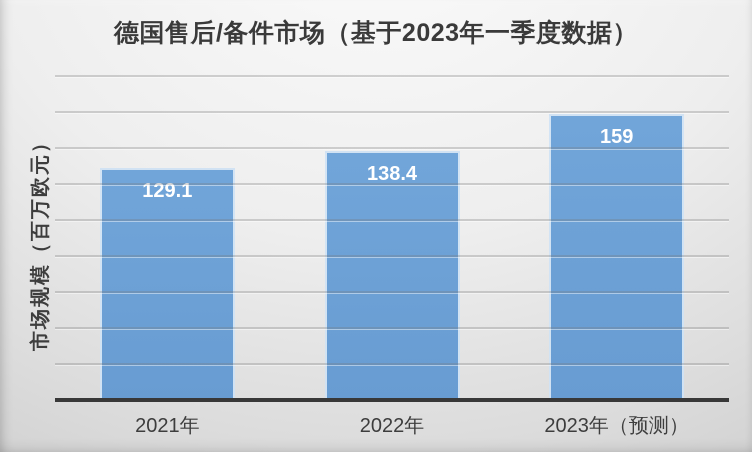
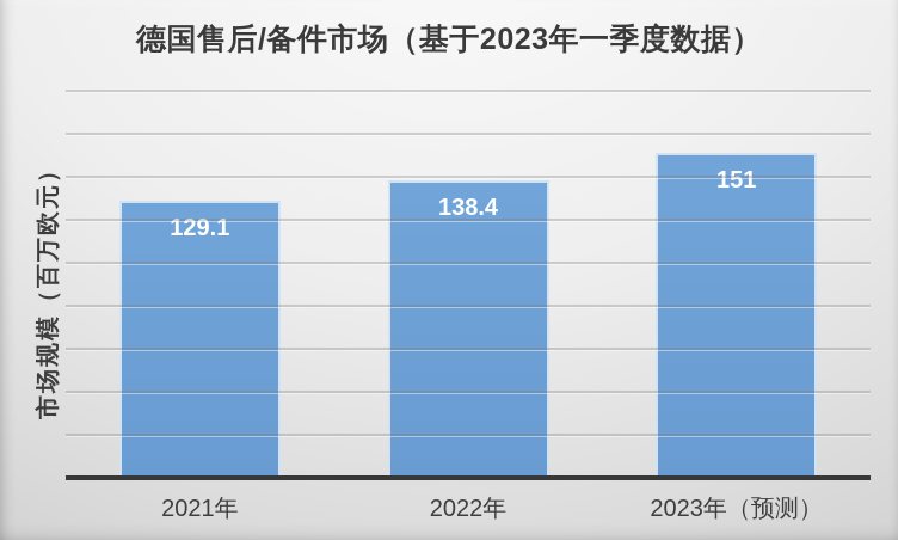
2023年（预测）: 159 -> 151
